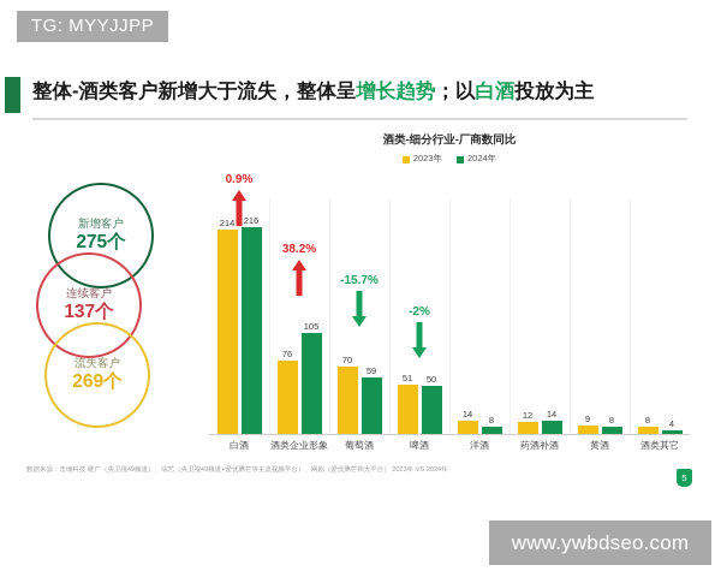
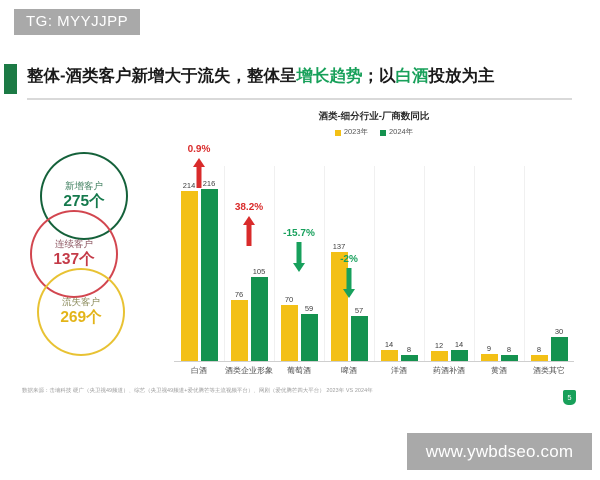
2023年/啤酒: 51 -> 137
2024年/啤酒: 50 -> 57
2024年/酒类其它: 4 -> 30
